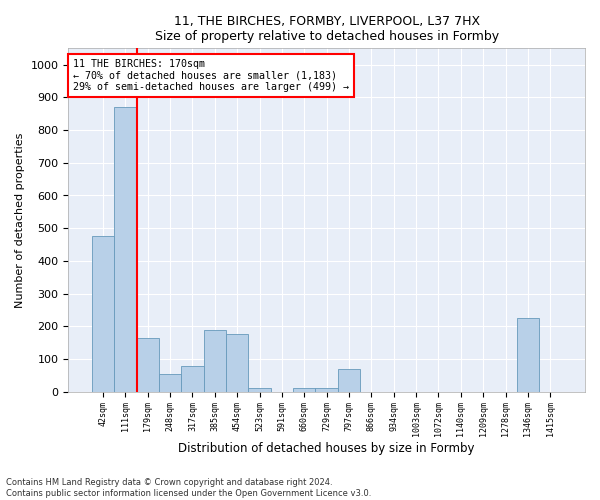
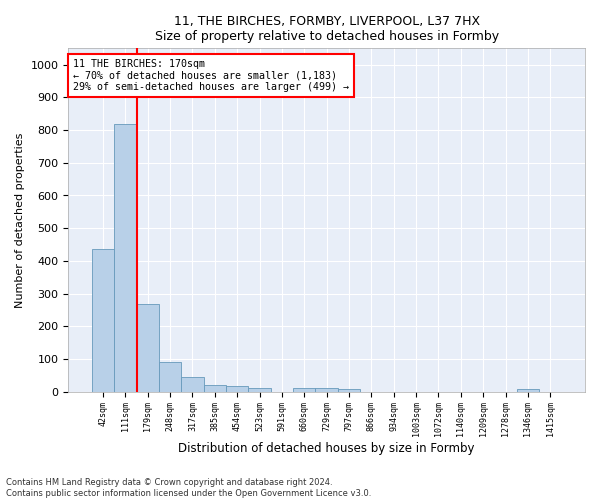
42sqm: 475 -> 435
111sqm: 870 -> 820
179sqm: 165 -> 268
248sqm: 55 -> 92
317sqm: 80 -> 45
385sqm: 190 -> 22
454sqm: 175 -> 16
797sqm: 70 -> 9
1346sqm: 225 -> 9
